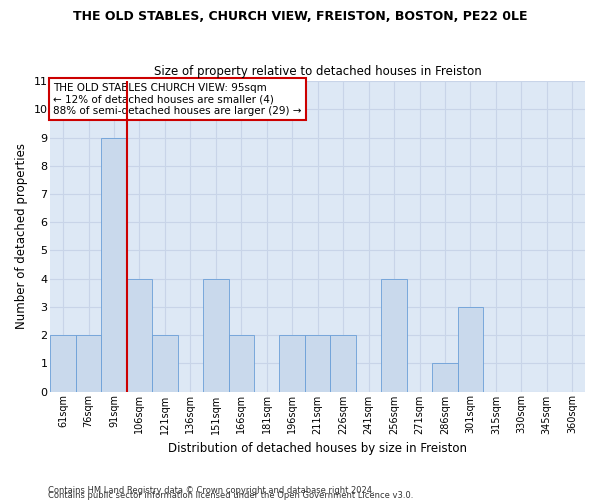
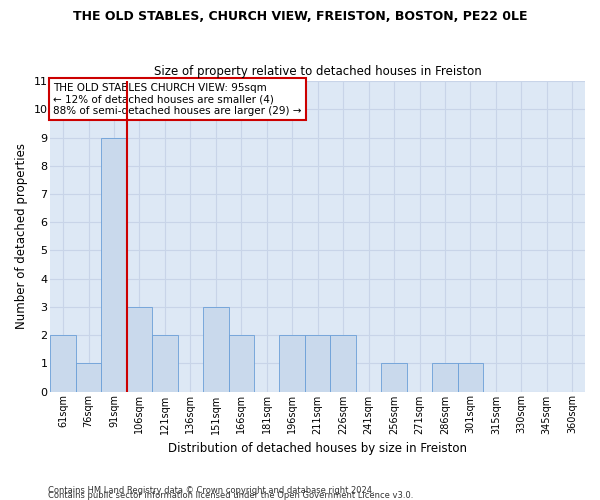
76sqm: 2 -> 1
106sqm: 4 -> 3
151sqm: 4 -> 3
256sqm: 4 -> 1
301sqm: 3 -> 1
